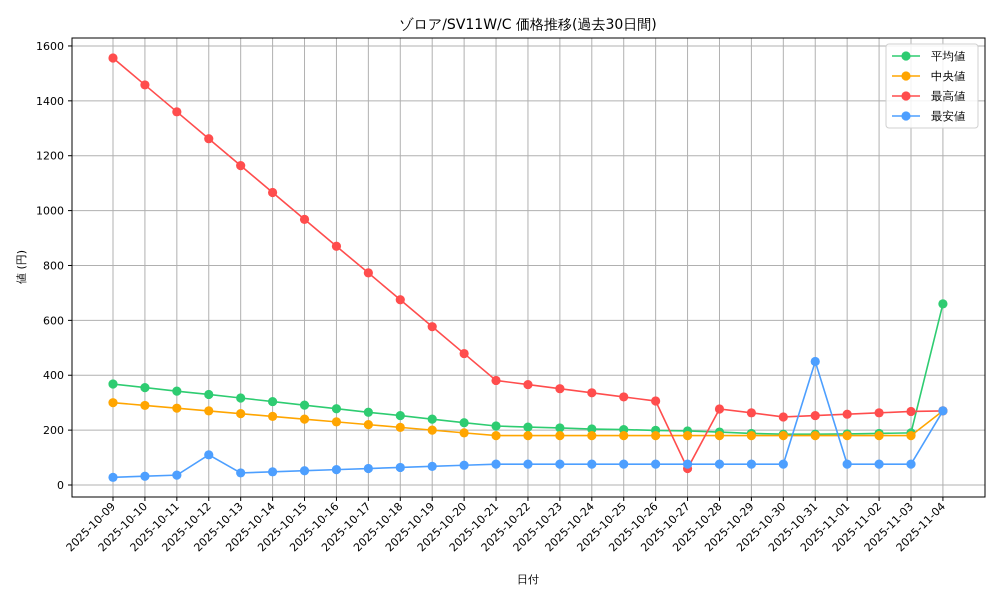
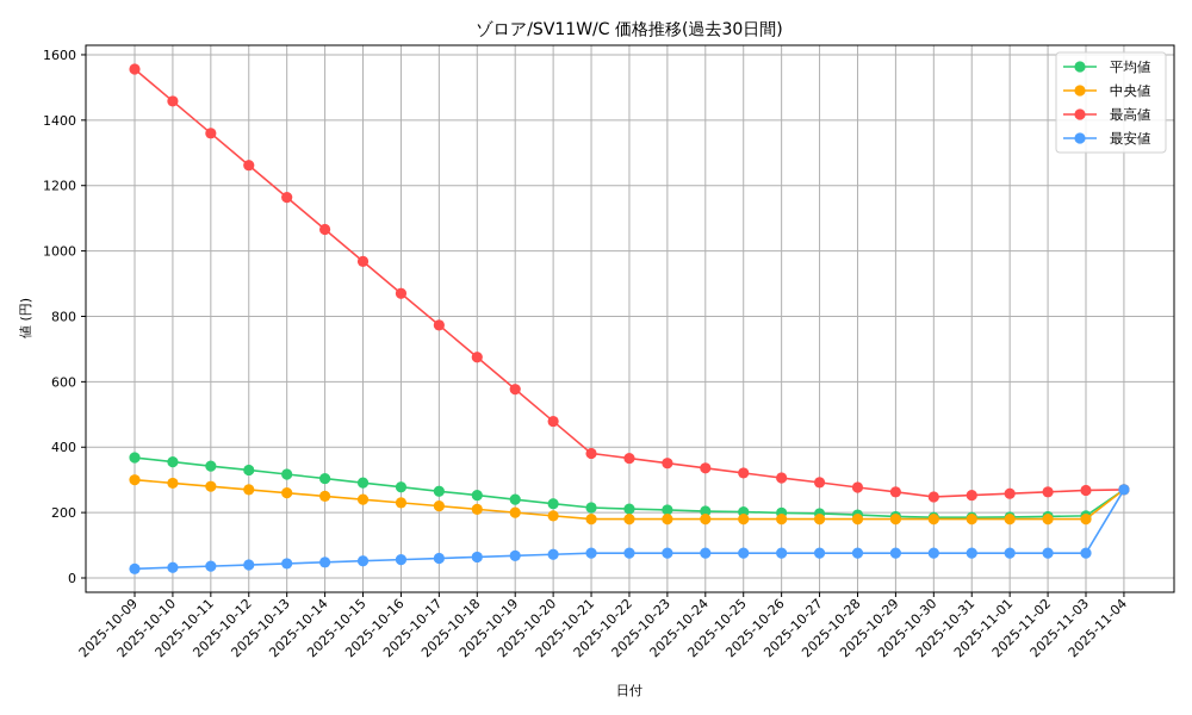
最安値/2025-10-12: 110 -> 40
最高値/2025-10-27: 60 -> 290
最安値/2025-10-31: 450 -> 80
平均値/2025-11-04: 660 -> 270
